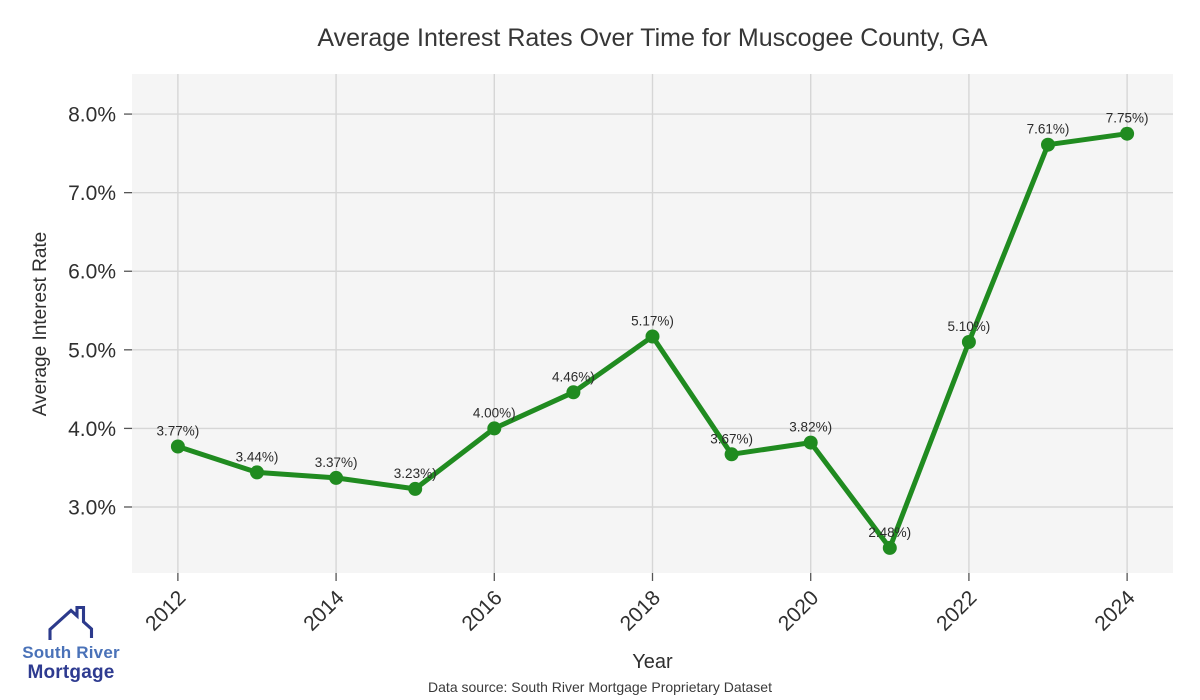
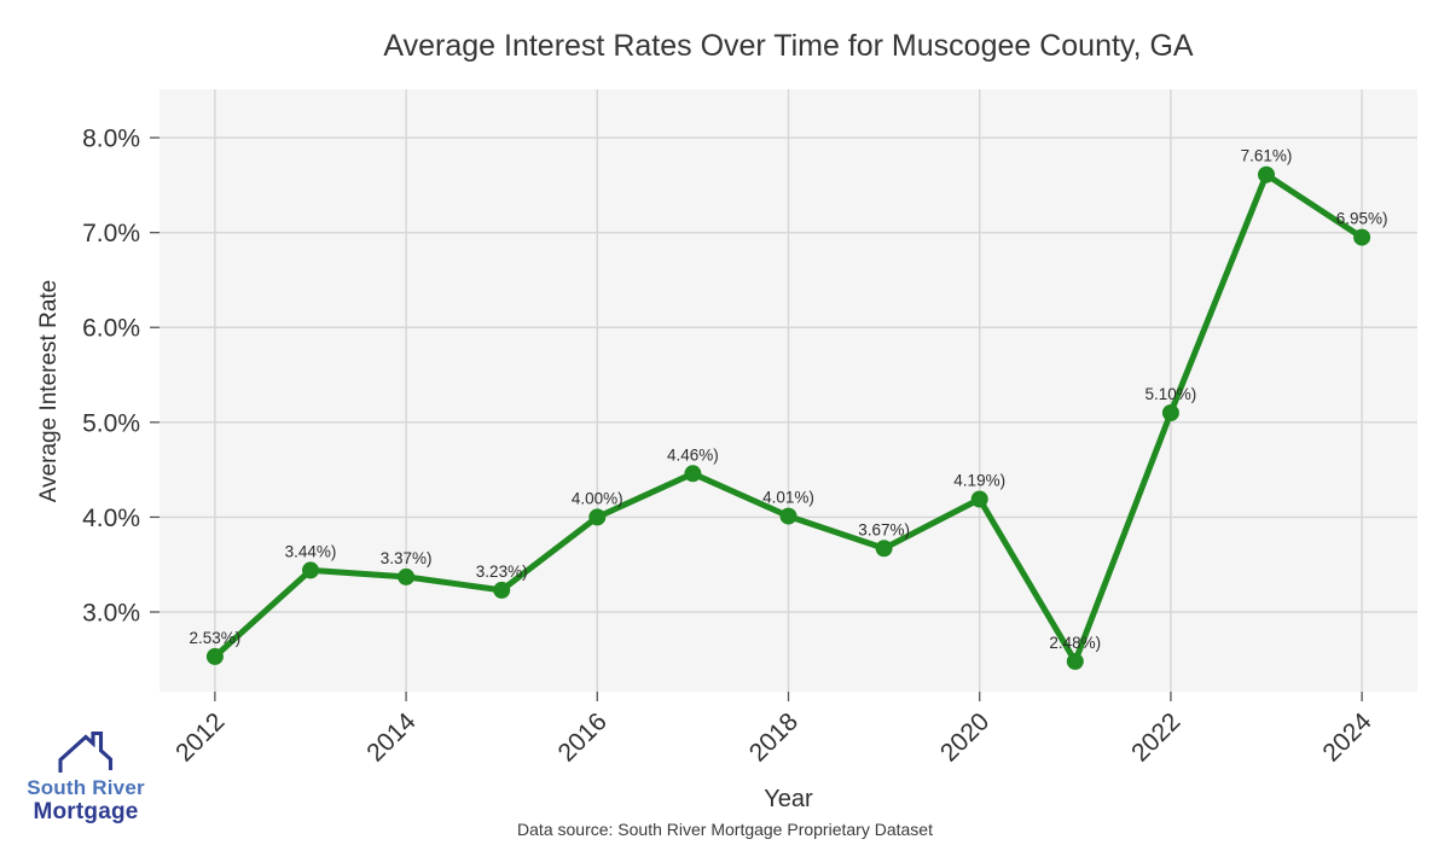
2012: 3.77% -> 2.53%
2018: 5.17% -> 4.01%
2020: 3.82% -> 4.19%
2024: 7.75% -> 6.95%
